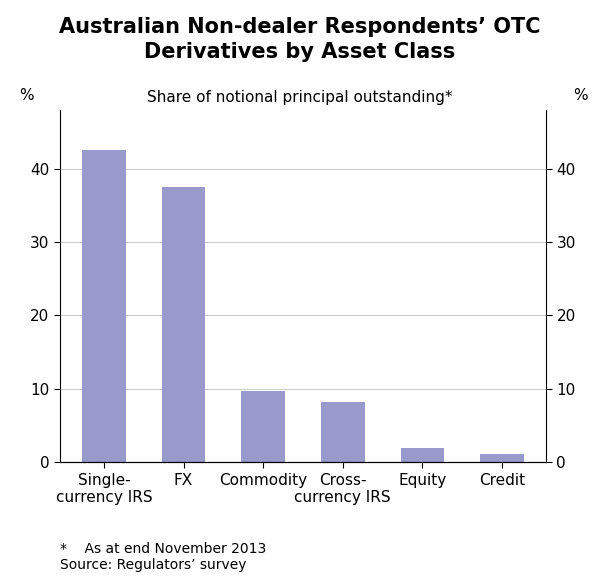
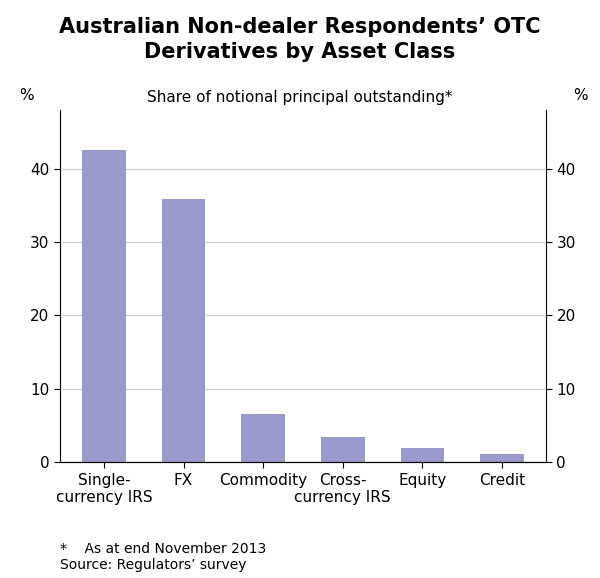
FX: 37.5 -> 35.8
Commodity: 9.7 -> 6.6
Cross- currency IRS: 8.2 -> 3.4
